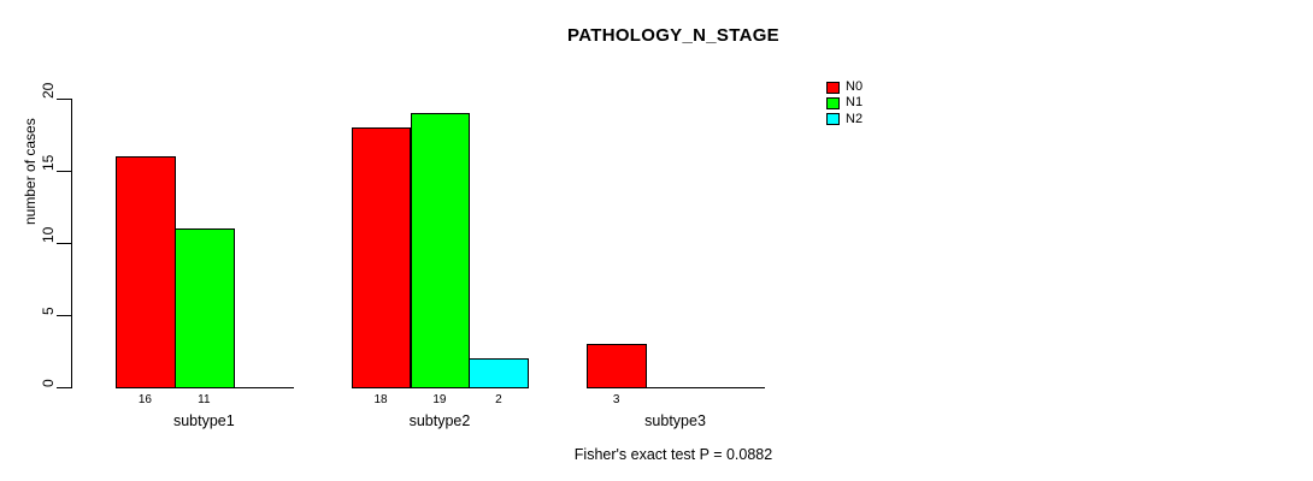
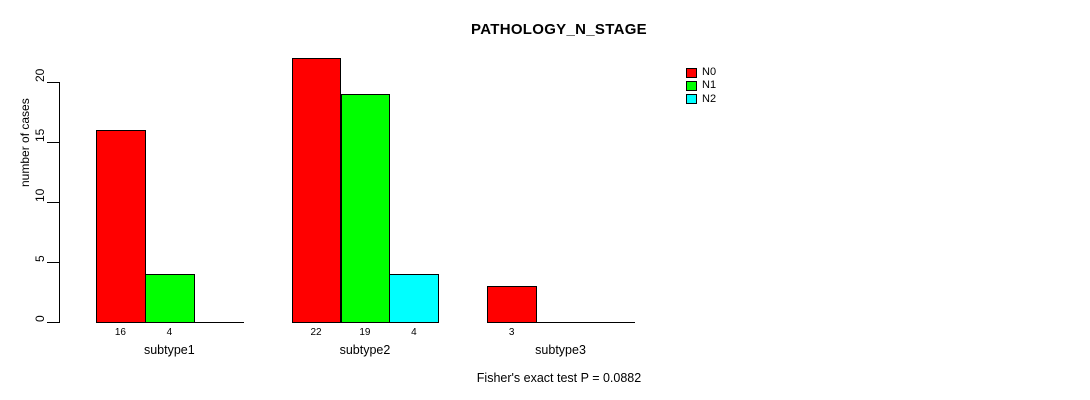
N1/subtype1: 11 -> 4
N0/subtype2: 18 -> 22
N2/subtype2: 2 -> 4
